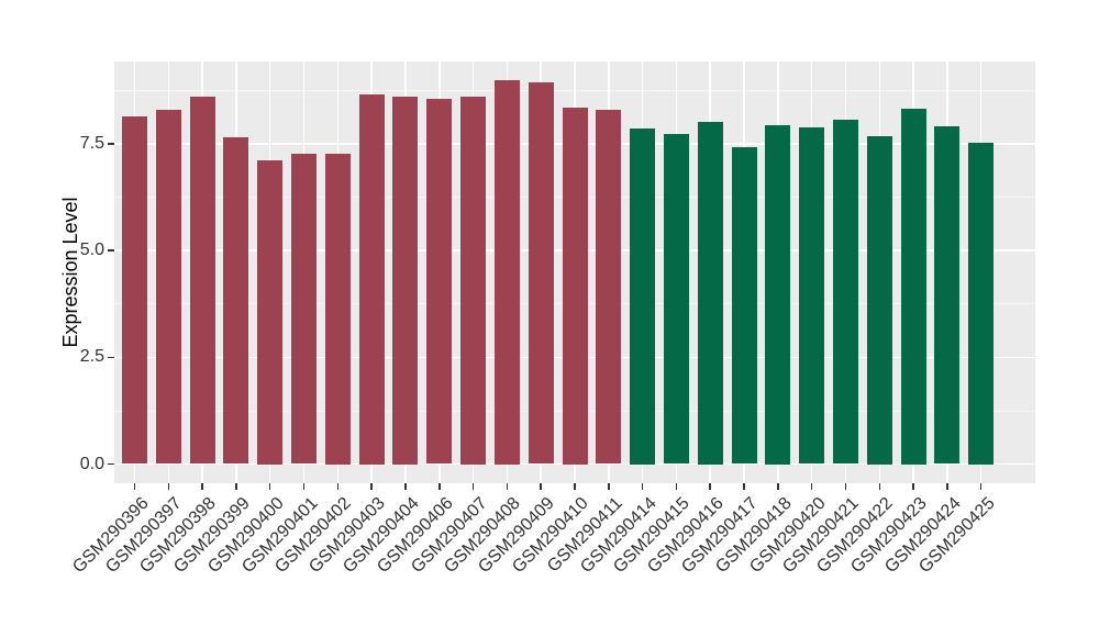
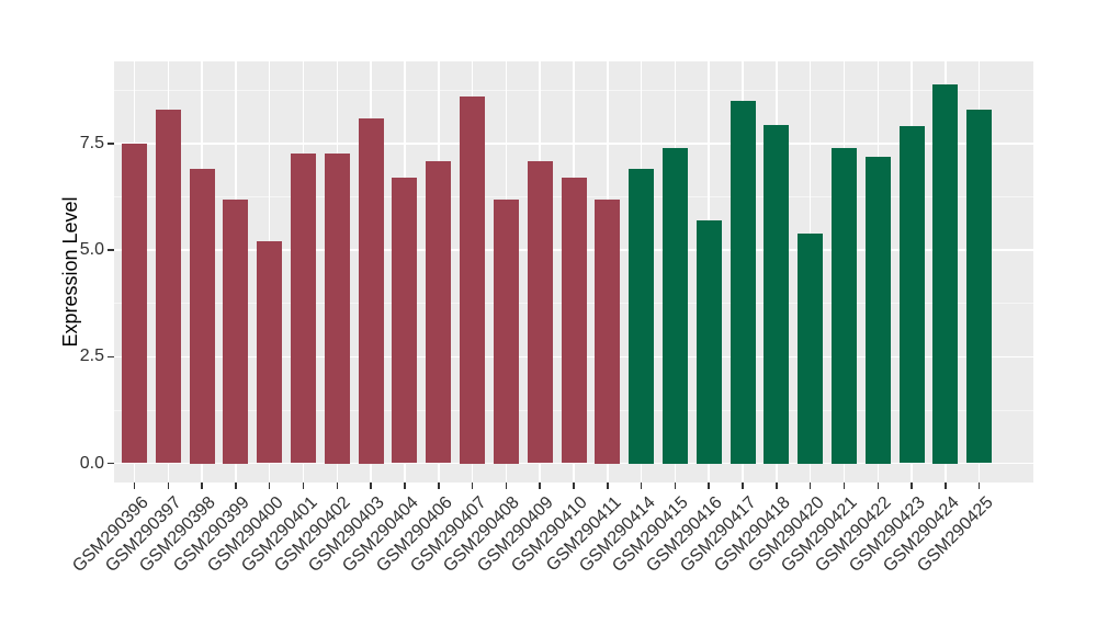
GSM290396: 8.1 -> 7.5
GSM290398: 8.6 -> 6.9
GSM290399: 7.7 -> 6.2
GSM290400: 7.1 -> 5.2
GSM290403: 8.7 -> 8.1
GSM290404: 8.6 -> 6.7
GSM290406: 8.6 -> 7.1
GSM290408: 9.0 -> 6.2
GSM290409: 8.9 -> 7.1
GSM290410: 8.3 -> 6.7
GSM290411: 8.3 -> 6.2
GSM290414: 7.9 -> 6.9
GSM290415: 7.7 -> 7.4
GSM290416: 8.0 -> 5.7
GSM290417: 7.4 -> 8.5
GSM290420: 7.9 -> 5.4
GSM290421: 8.1 -> 7.4
GSM290422: 7.7 -> 7.2
GSM290423: 8.3 -> 7.9
GSM290424: 7.9 -> 8.9
GSM290425: 7.5 -> 8.3
